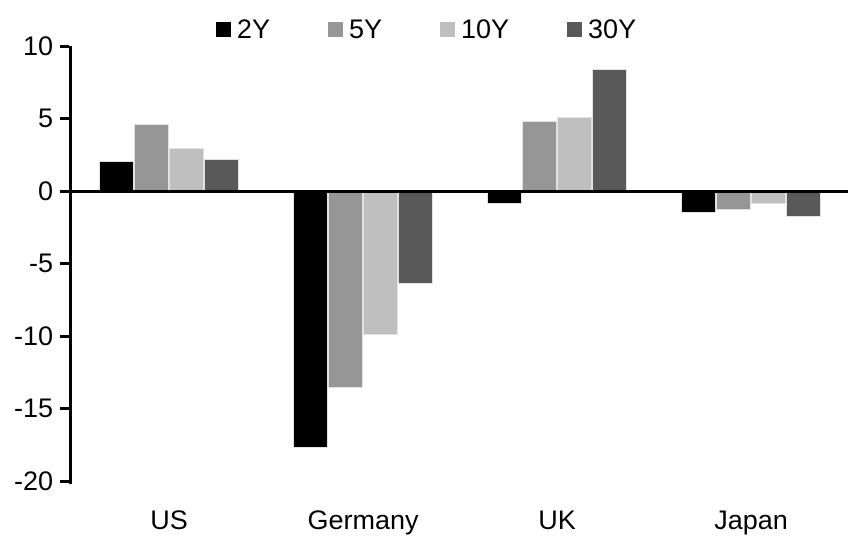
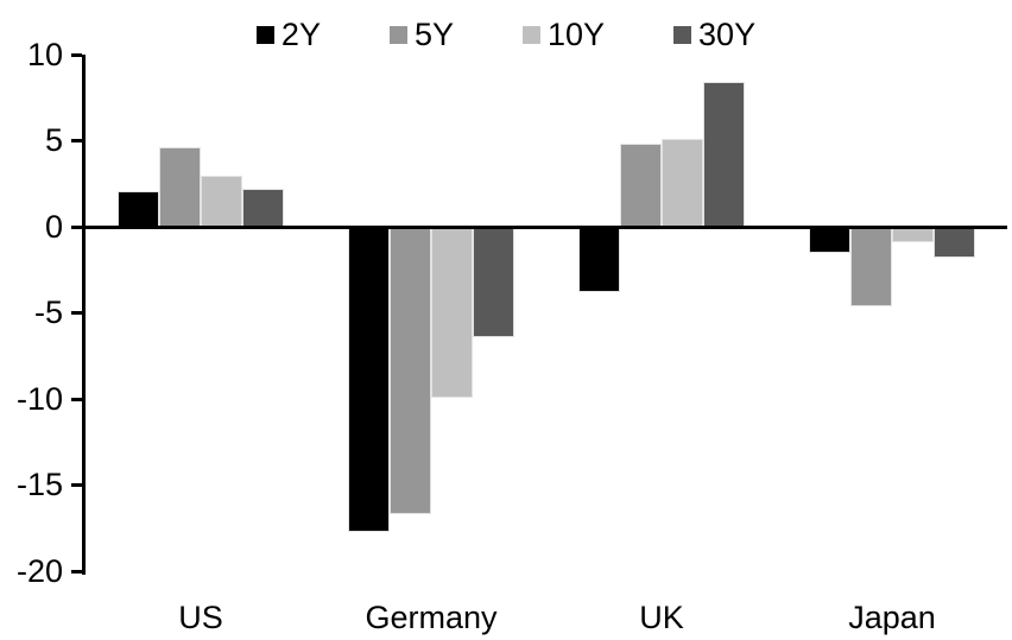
5Y/Germany: -13.6 -> -16.7
2Y/UK: -0.9 -> -3.8
5Y/Japan: -1.3 -> -4.6
